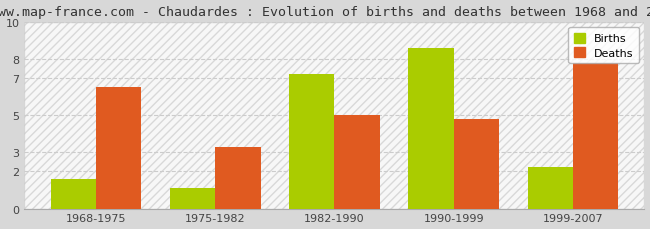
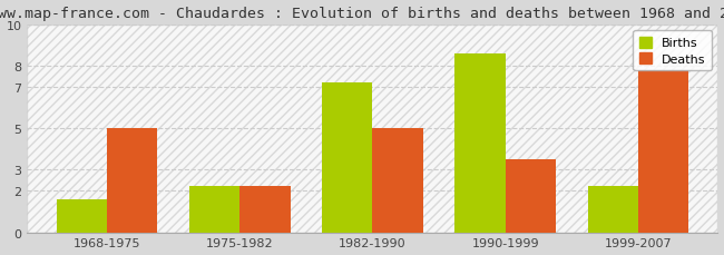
Deaths/1968-1975: 6.5 -> 5.0
Births/1975-1982: 1.1 -> 2.2
Deaths/1975-1982: 3.3 -> 2.2
Deaths/1990-1999: 4.8 -> 3.5
